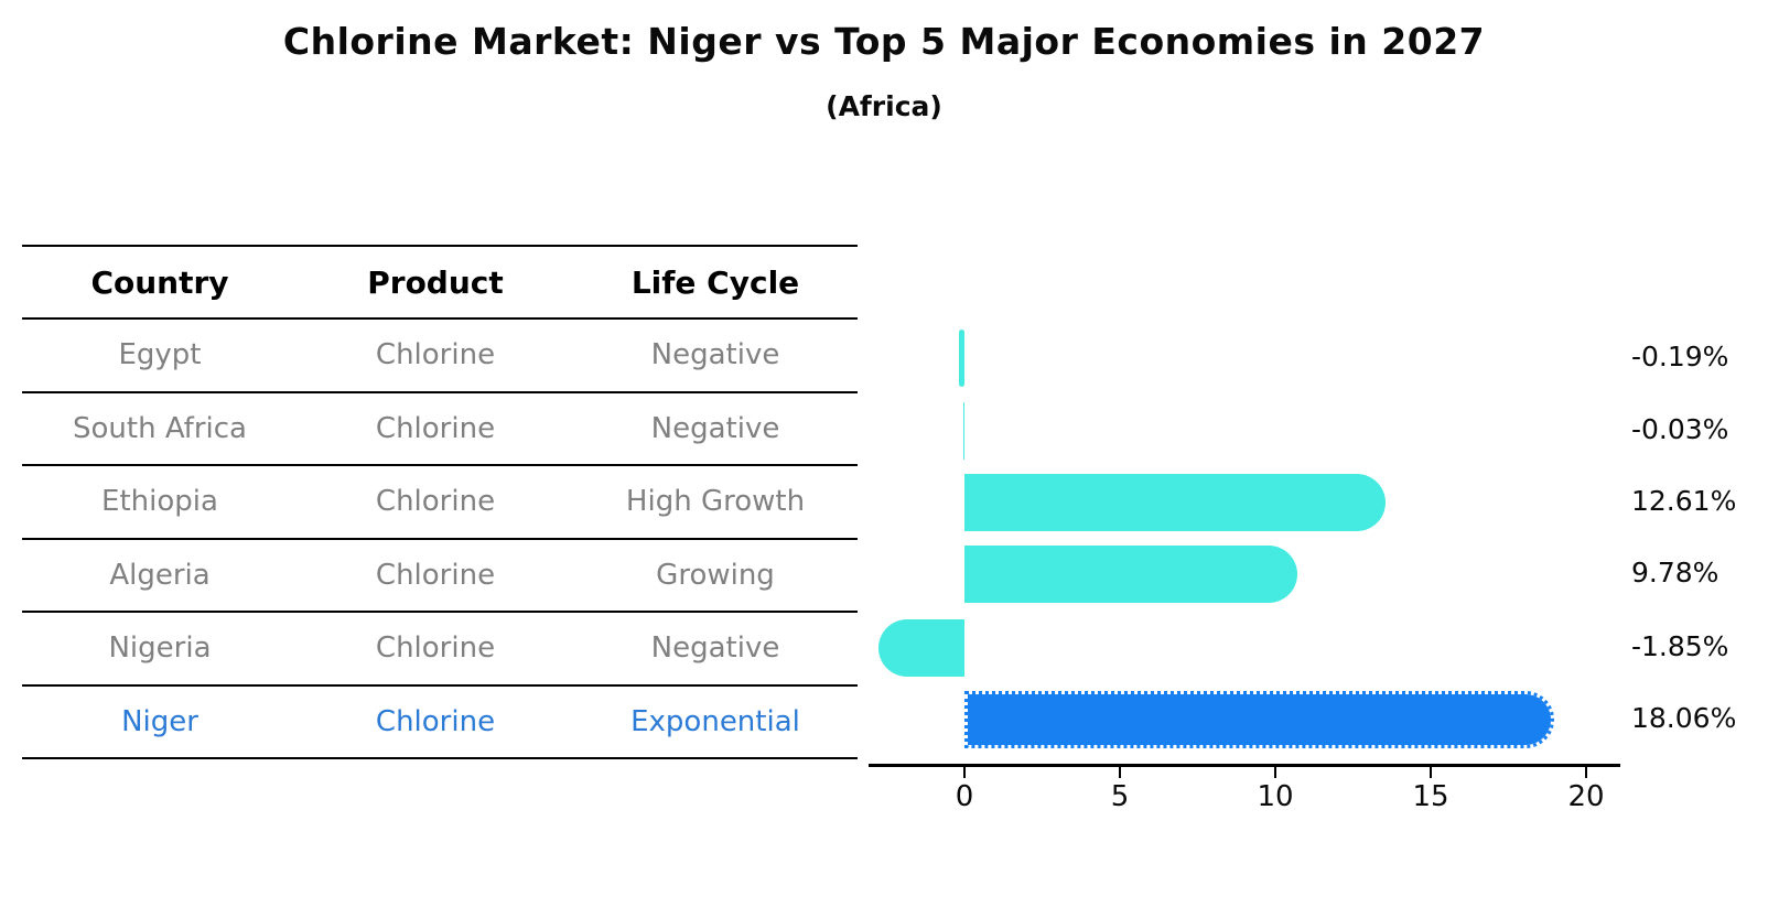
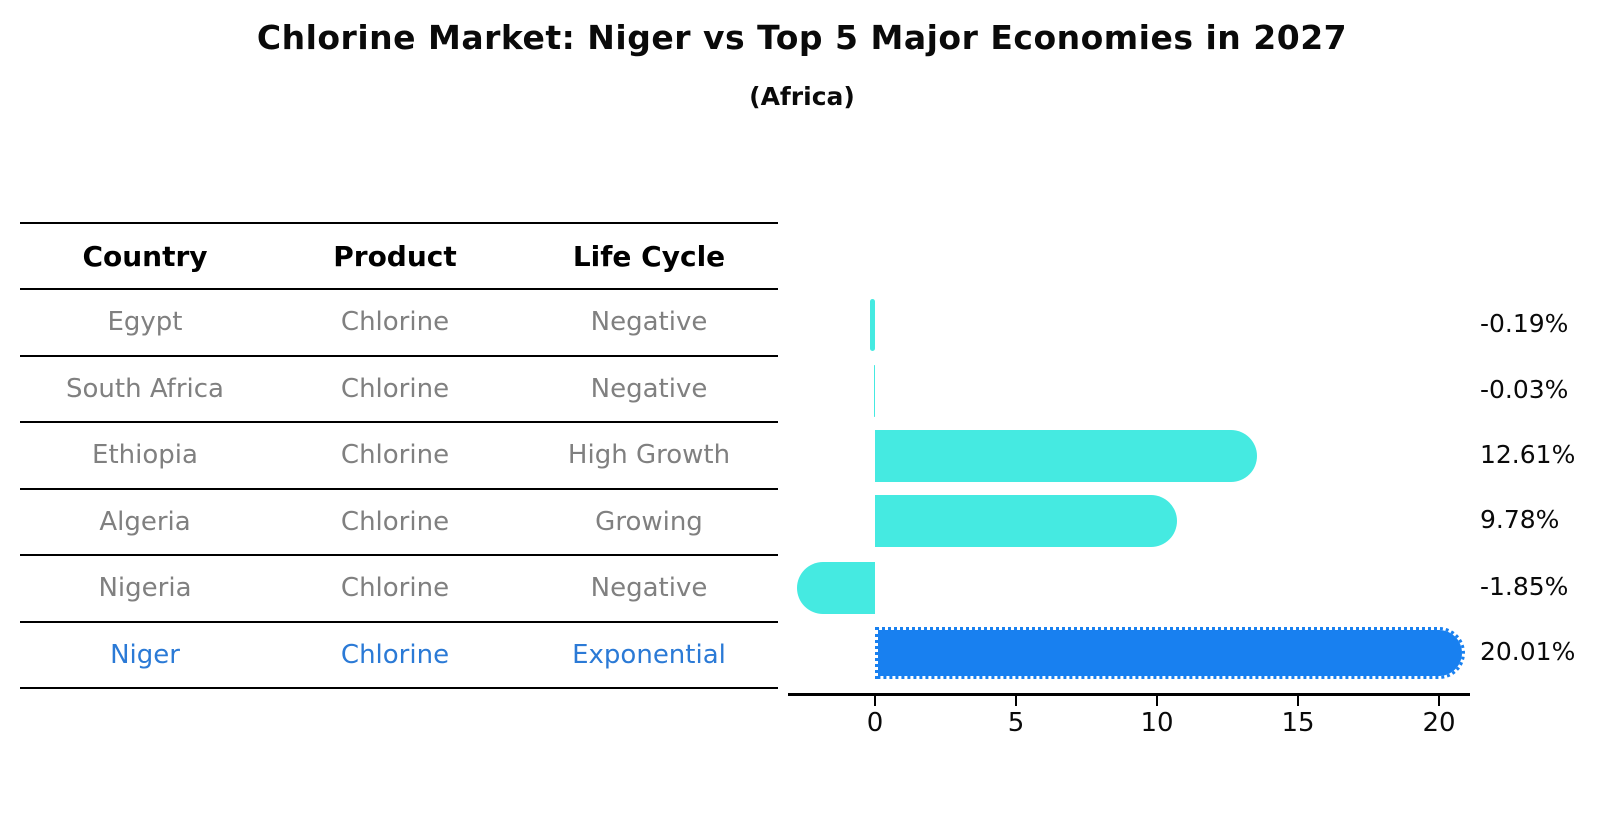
Niger: 18.06% -> 20.01%
